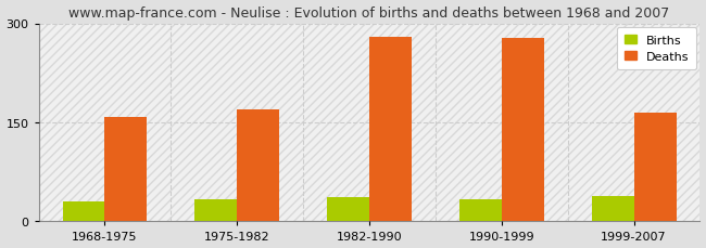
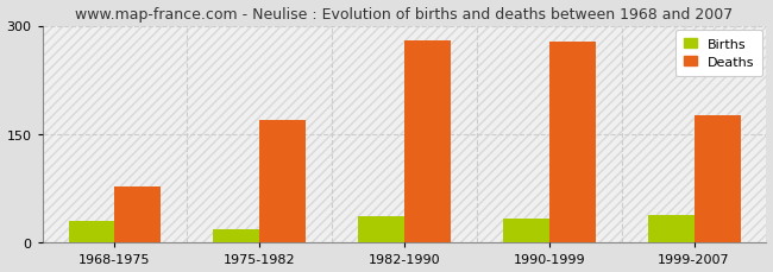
Deaths/1968-1975: 158 -> 78
Births/1975-1982: 34 -> 18
Deaths/1999-2007: 165 -> 176
